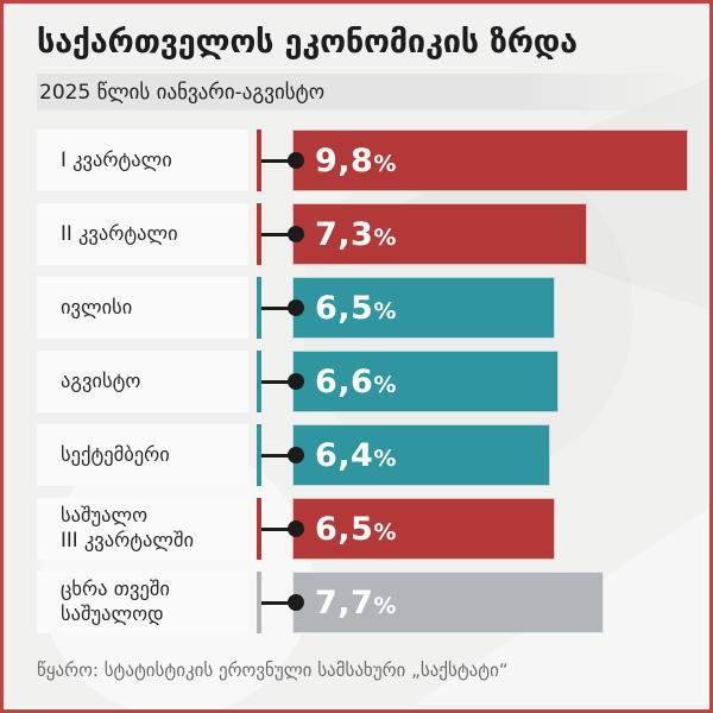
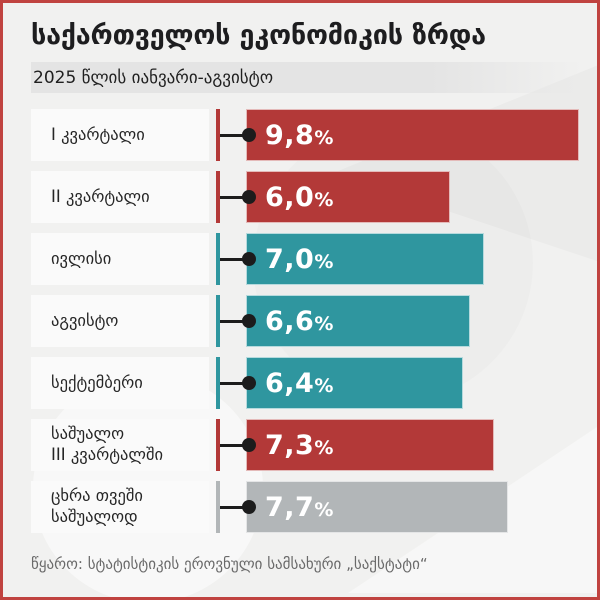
II კვარტალი: 7,3 -> 6,0
ივლისი: 6,5 -> 7,0
საშუალო III კვარტალში: 6,5 -> 7,3
